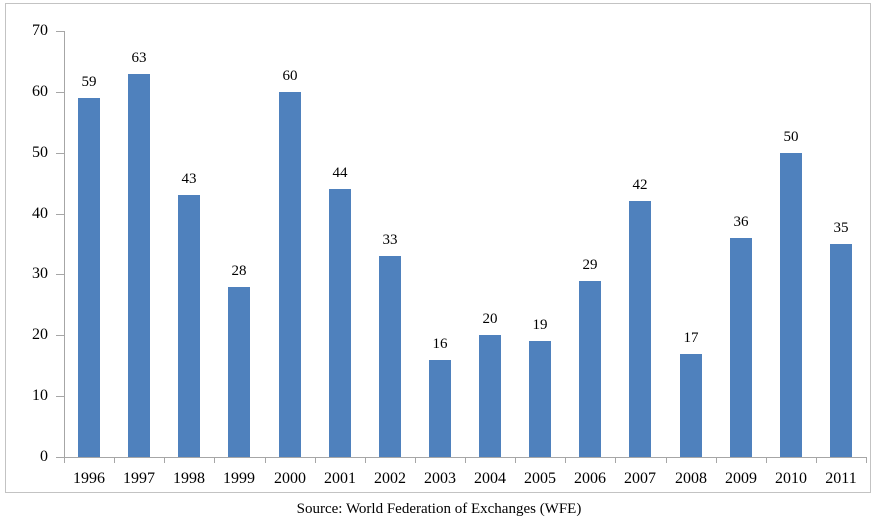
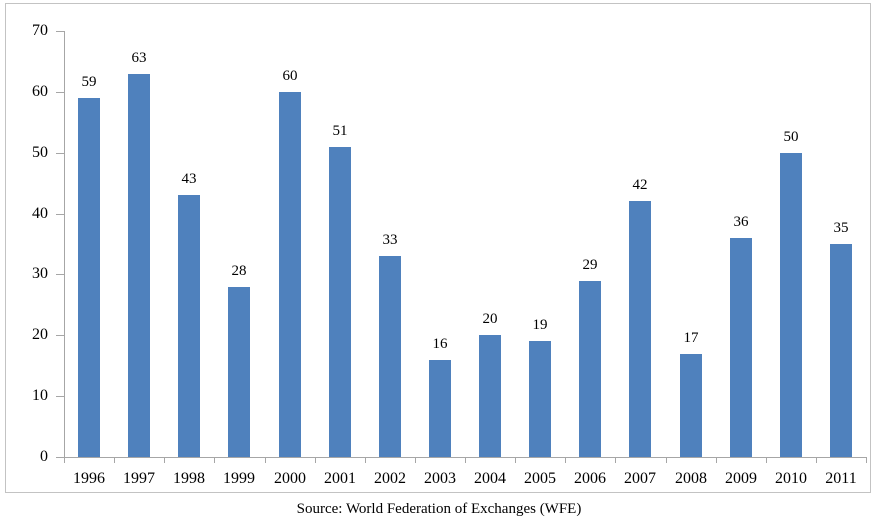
2001: 44 -> 51
